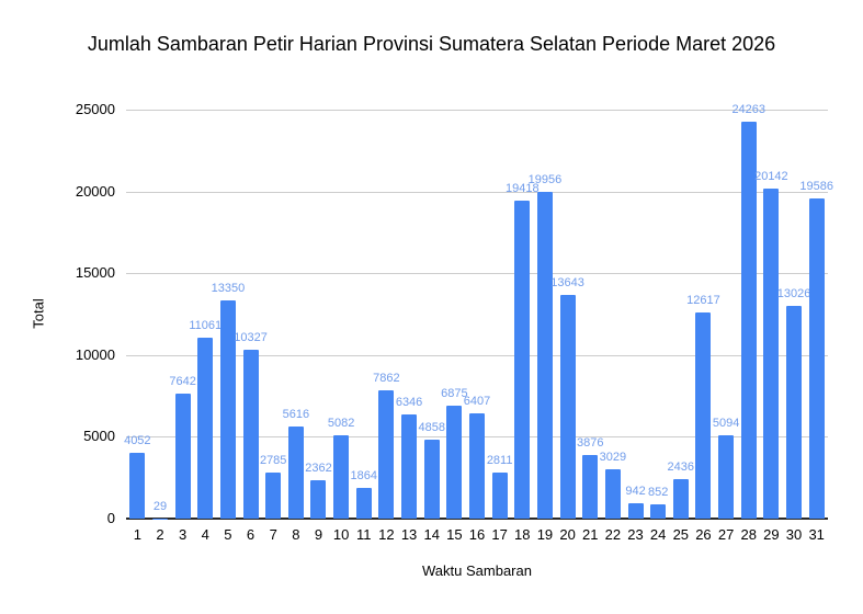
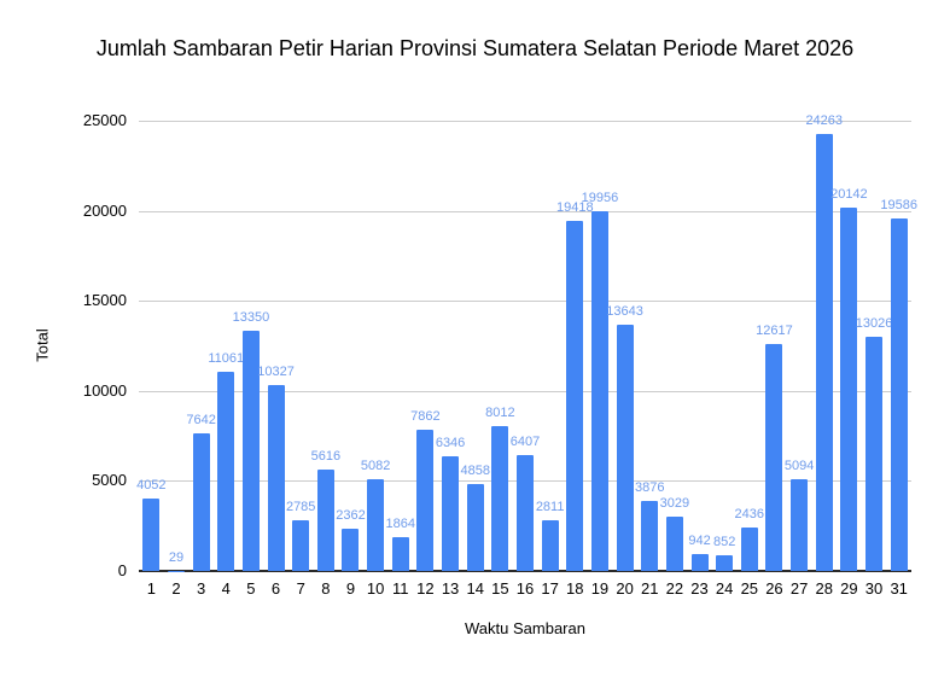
15: 6875 -> 8012
